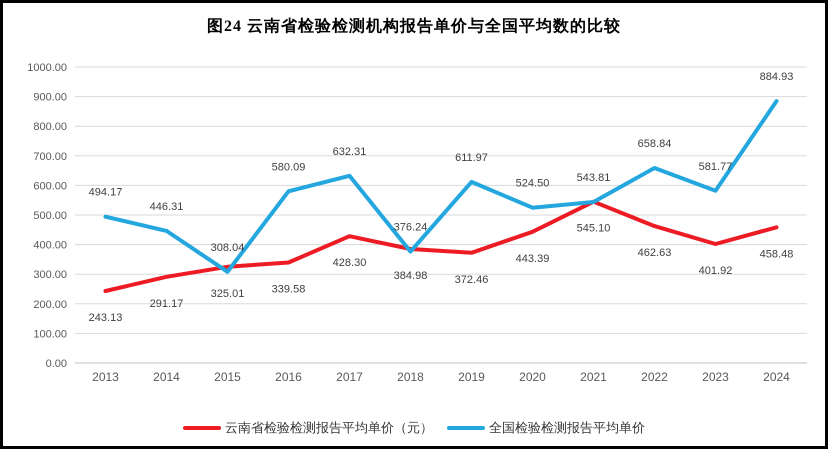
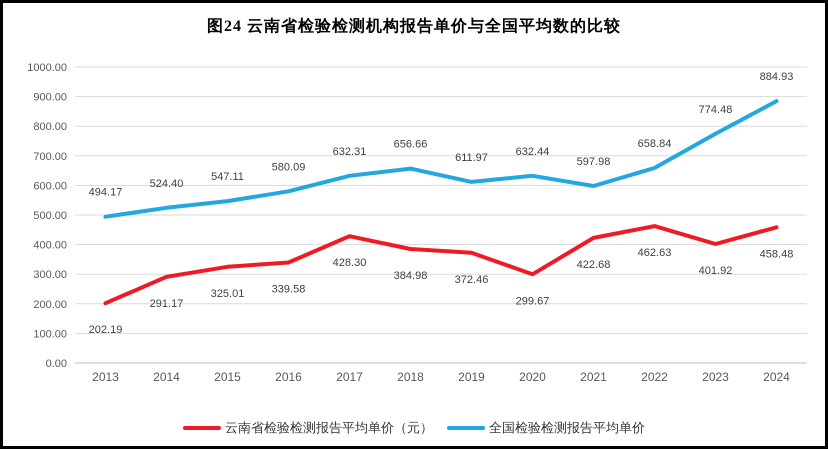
云南省检验检测报告平均单价（元）/2013: 243.13 -> 202.19
全国检验检测报告平均单价/2014: 446.31 -> 524.40
全国检验检测报告平均单价/2015: 308.04 -> 547.11
全国检验检测报告平均单价/2018: 376.24 -> 656.66
云南省检验检测报告平均单价（元）/2020: 443.39 -> 299.67
全国检验检测报告平均单价/2020: 524.50 -> 632.44
云南省检验检测报告平均单价（元）/2021: 545.10 -> 422.68
全国检验检测报告平均单价/2021: 543.81 -> 597.98
全国检验检测报告平均单价/2023: 581.77 -> 774.48
